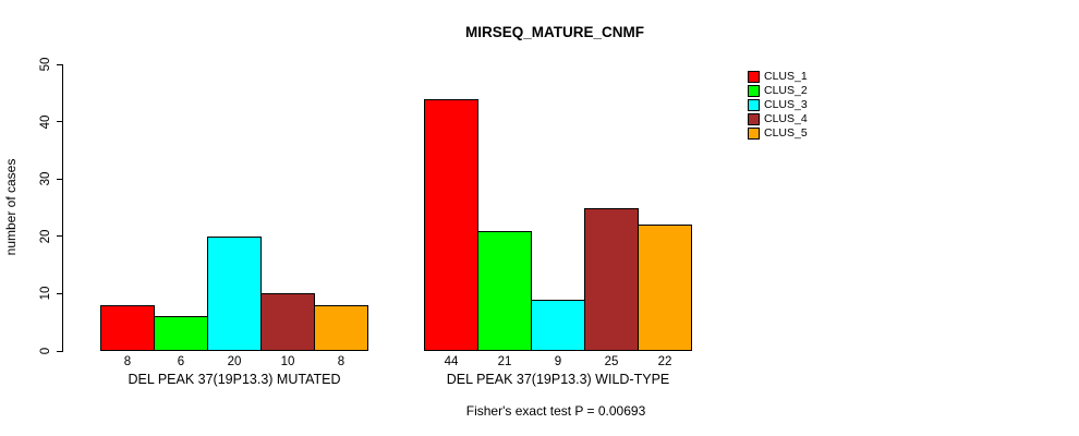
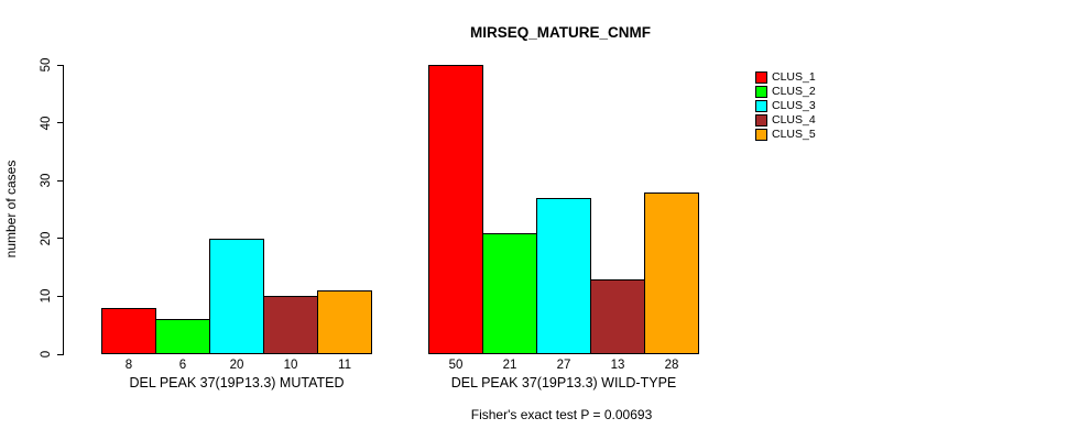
CLUS_5/DEL PEAK 37(19P13.3) MUTATED: 8 -> 11
CLUS_1/DEL PEAK 37(19P13.3) WILD-TYPE: 44 -> 50
CLUS_3/DEL PEAK 37(19P13.3) WILD-TYPE: 9 -> 27
CLUS_4/DEL PEAK 37(19P13.3) WILD-TYPE: 25 -> 13
CLUS_5/DEL PEAK 37(19P13.3) WILD-TYPE: 22 -> 28
